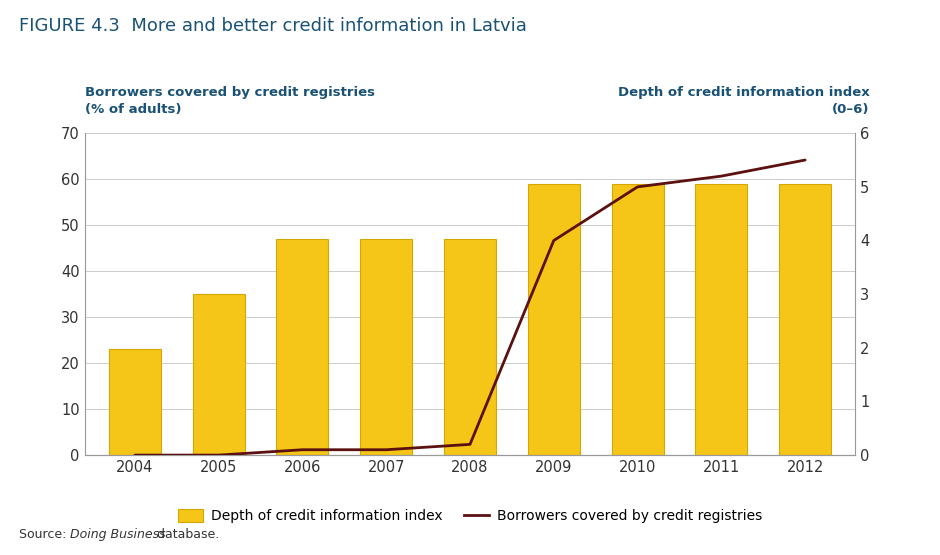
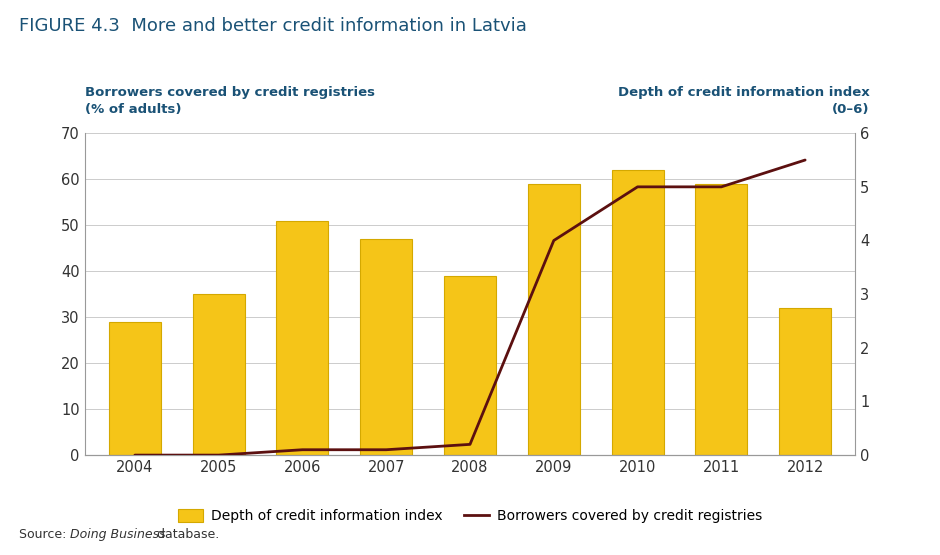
Depth of credit information index/2004: 23 -> 29
Depth of credit information index/2006: 47 -> 51
Depth of credit information index/2008: 47 -> 39
Depth of credit information index/2010: 59 -> 62
Borrowers covered by credit registries/2011: 5.2 -> 5.0
Depth of credit information index/2012: 59 -> 32
